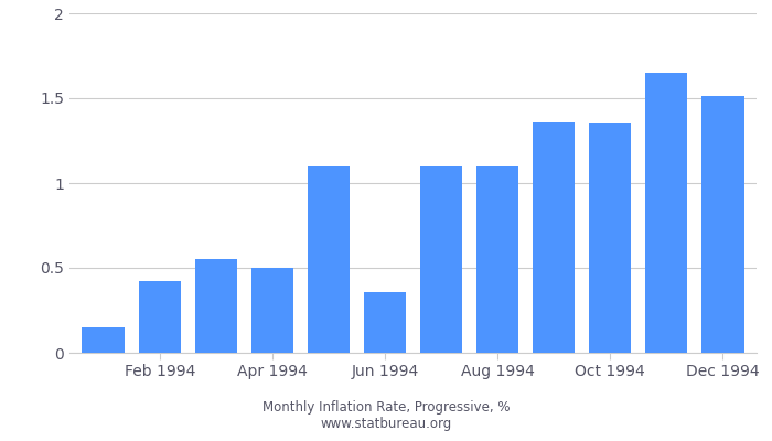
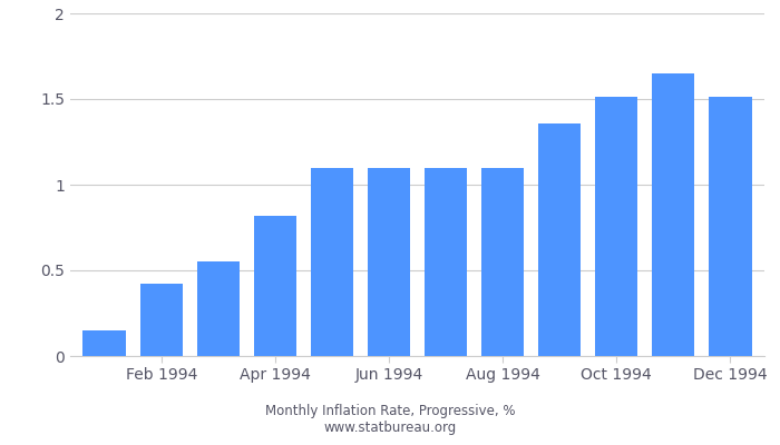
Apr 1994: 0.50 -> 0.82
Jun 1994: 0.36 -> 1.10
Oct 1994: 1.35 -> 1.51
